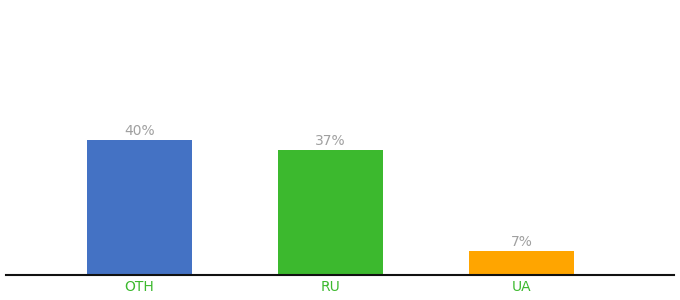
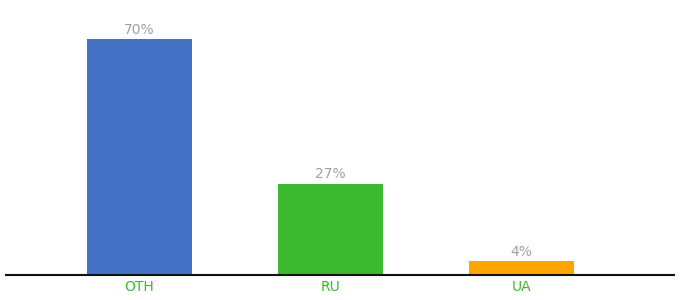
OTH: 40% -> 70%
RU: 37% -> 27%
UA: 7% -> 4%
